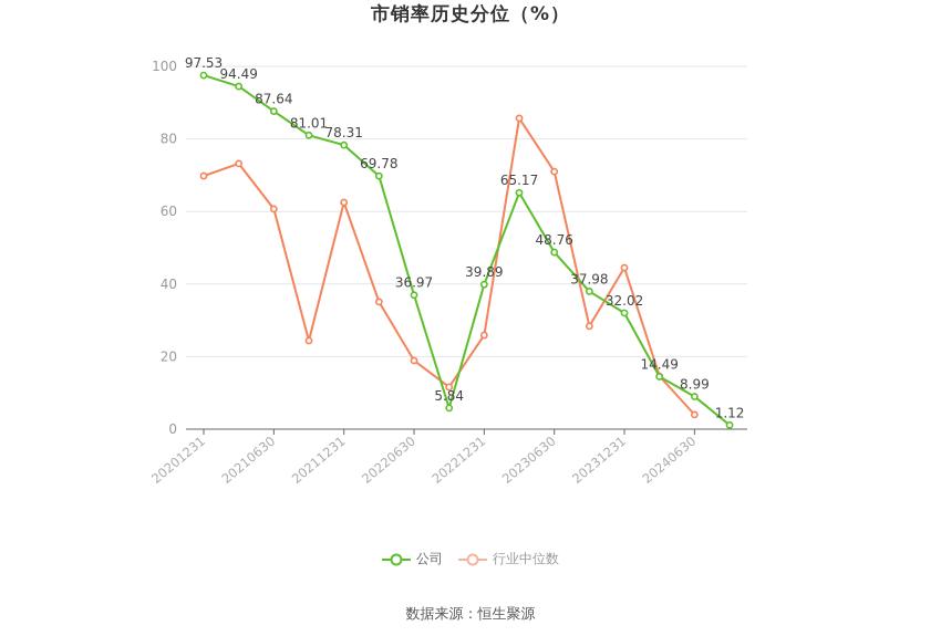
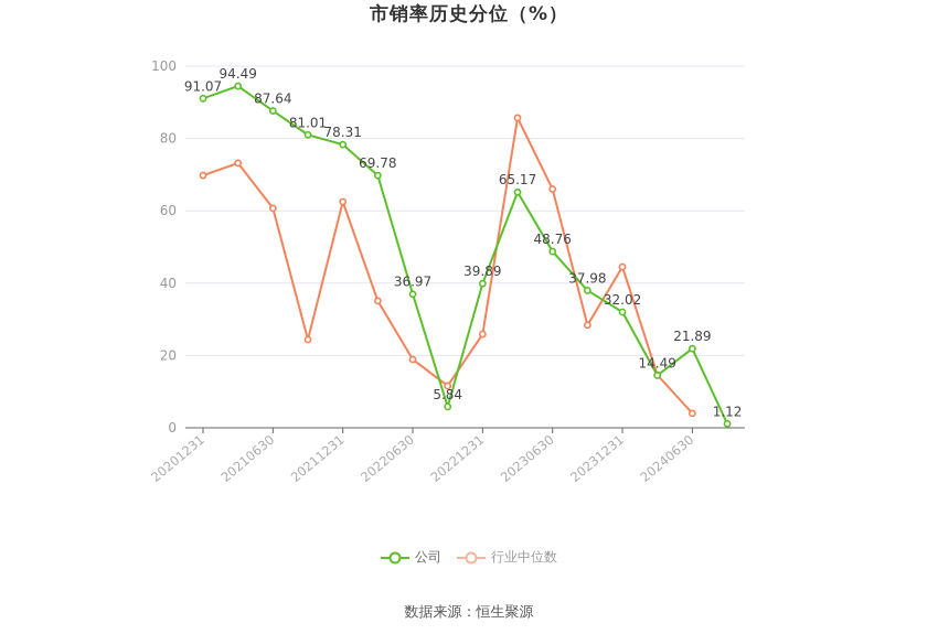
公司/20201231: 97.53 -> 91.07
行业中位数/20230630: 71 -> 66
公司/20240630: 8.99 -> 21.89
